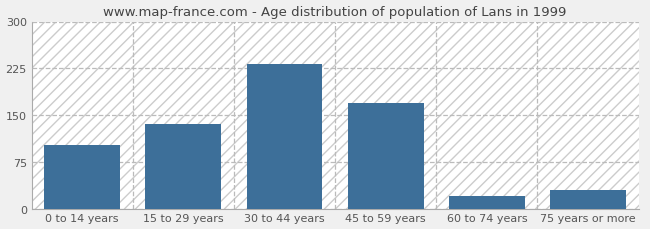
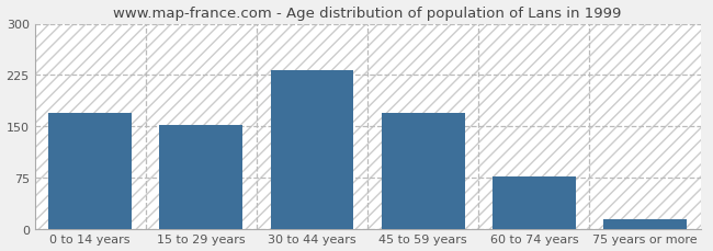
0 to 14 years: 102 -> 170
15 to 29 years: 136 -> 152
60 to 74 years: 20 -> 76
75 years or more: 30 -> 14
